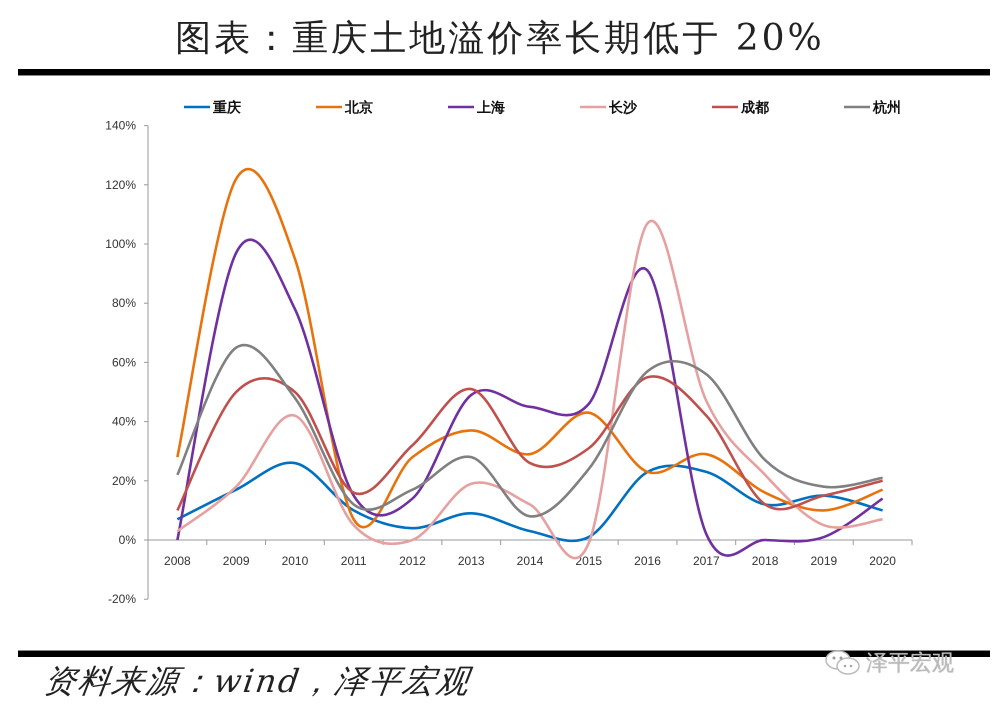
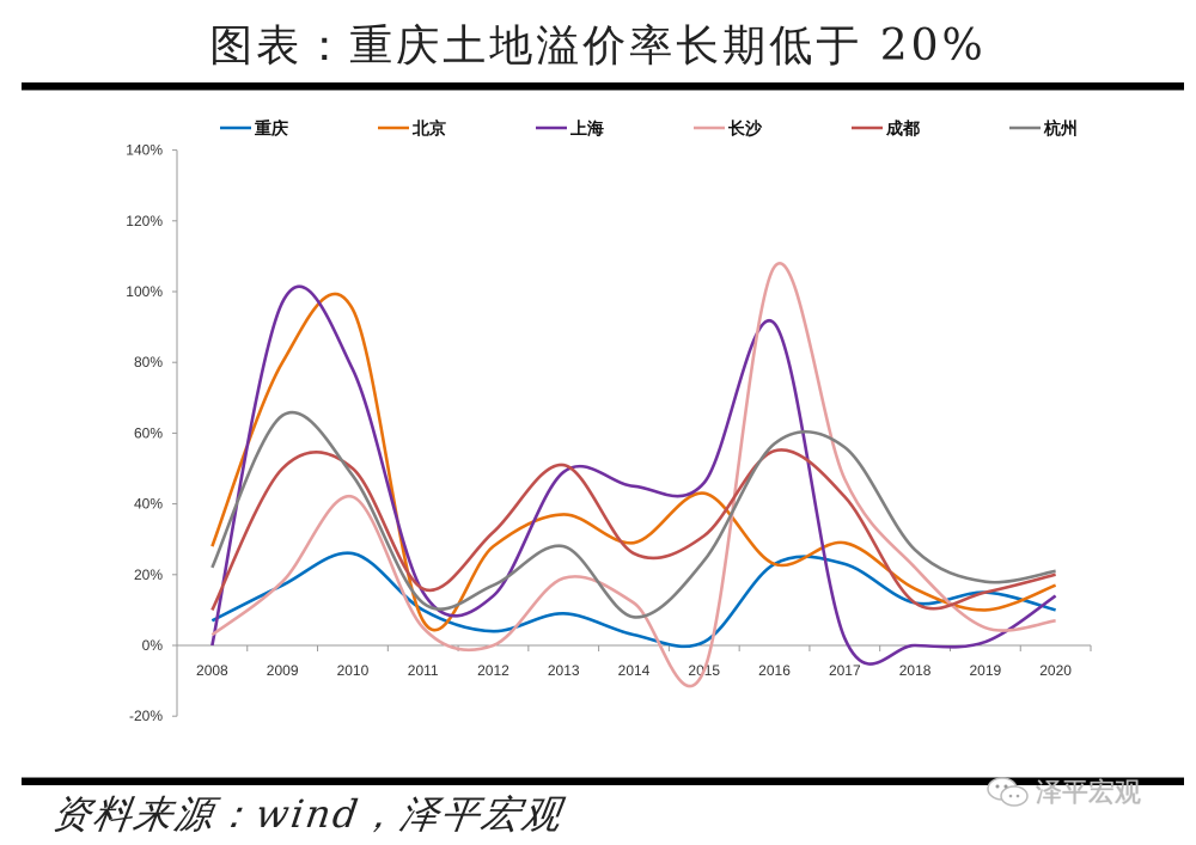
北京/2009: 122% -> 80%
长沙/2015: -1% -> -7%
